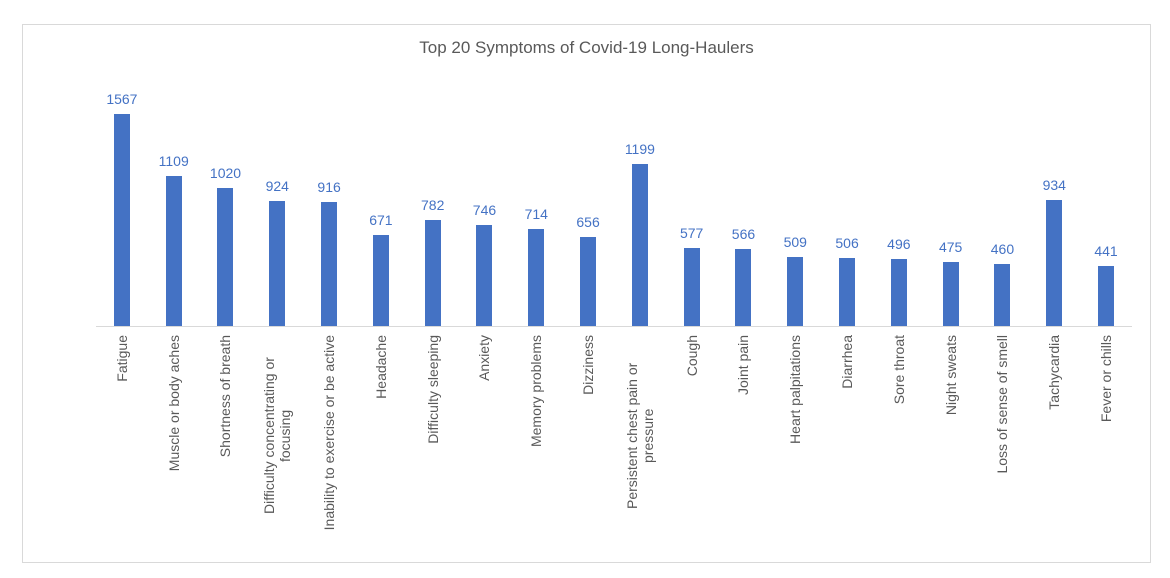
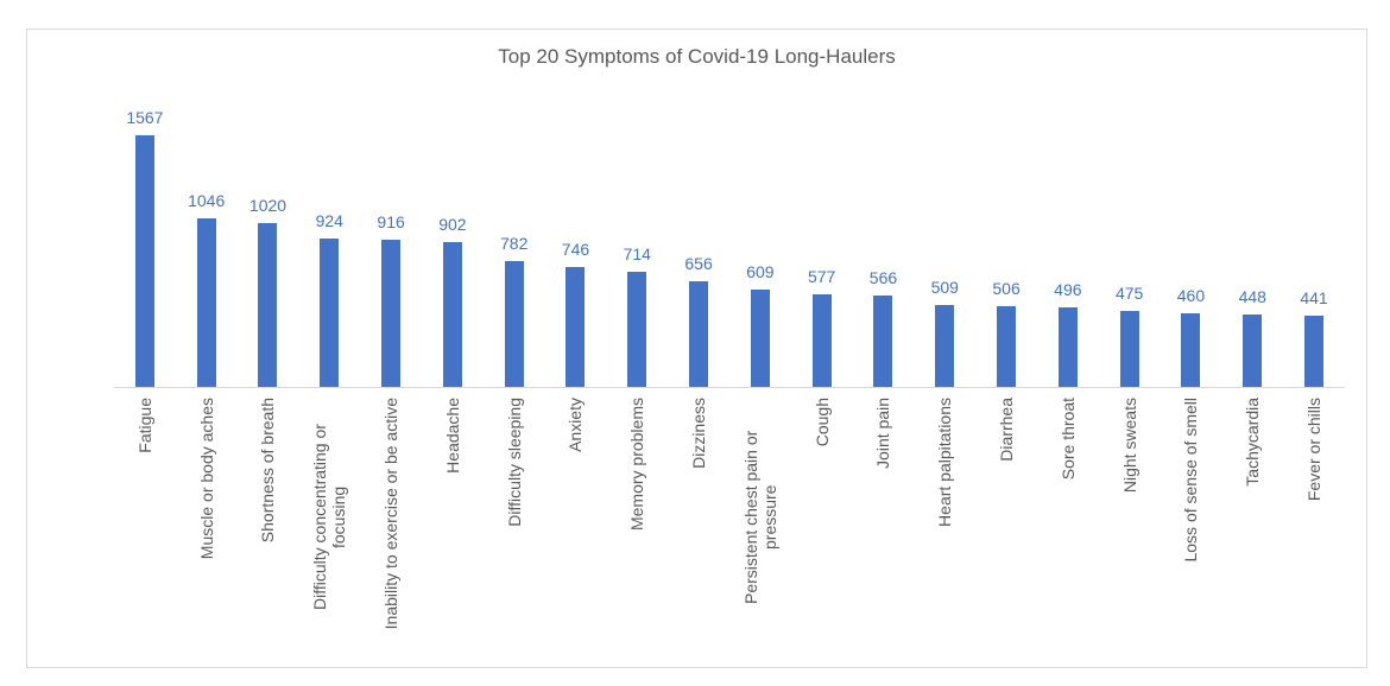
Muscle or body aches: 1109 -> 1046
Headache: 671 -> 902
Persistent chest pain or pressure: 1199 -> 609
Tachycardia: 934 -> 448
